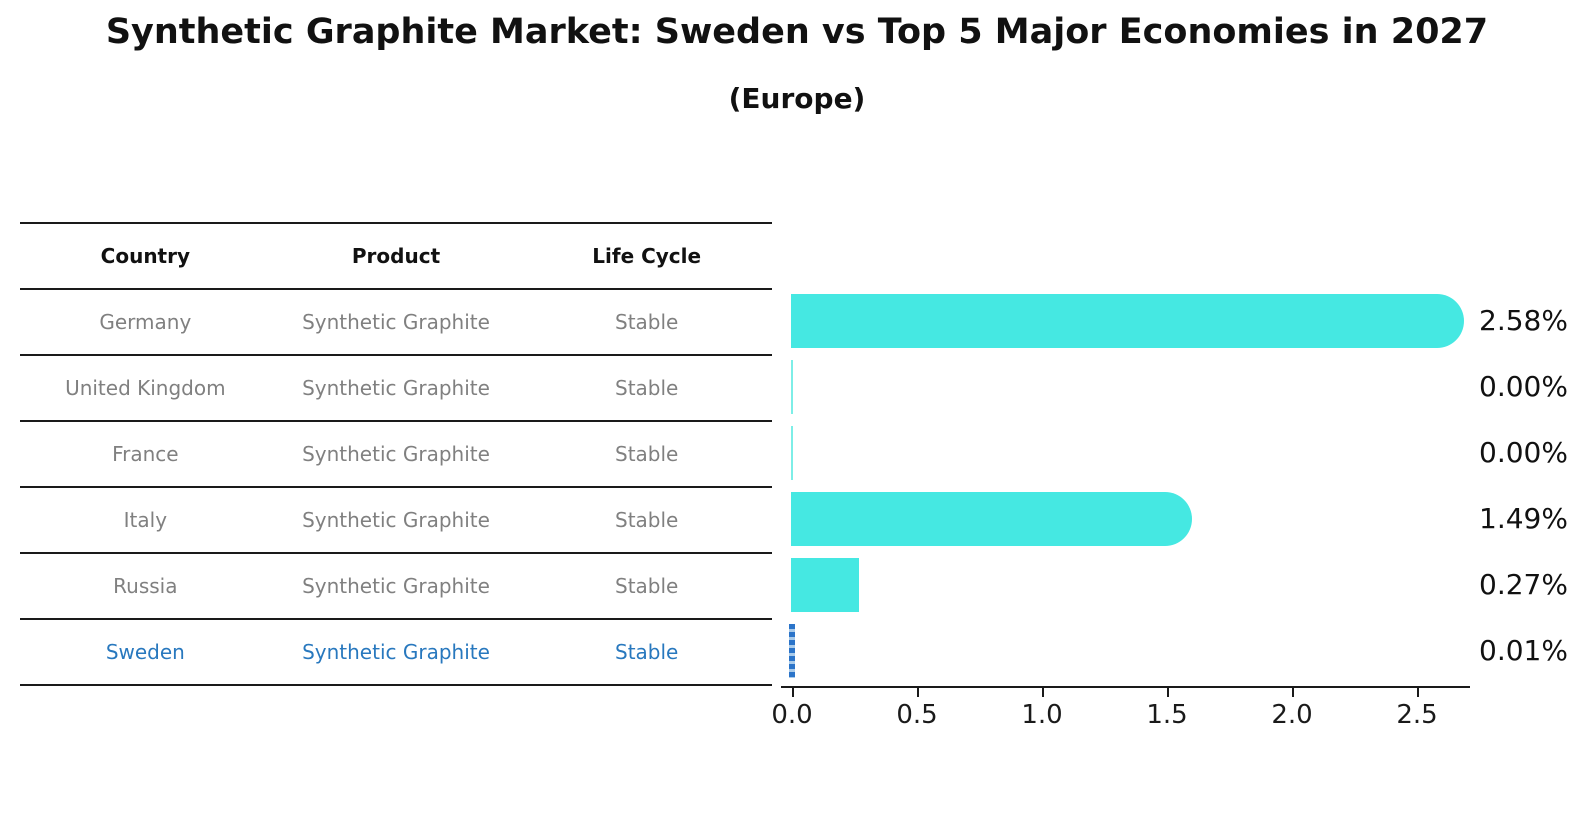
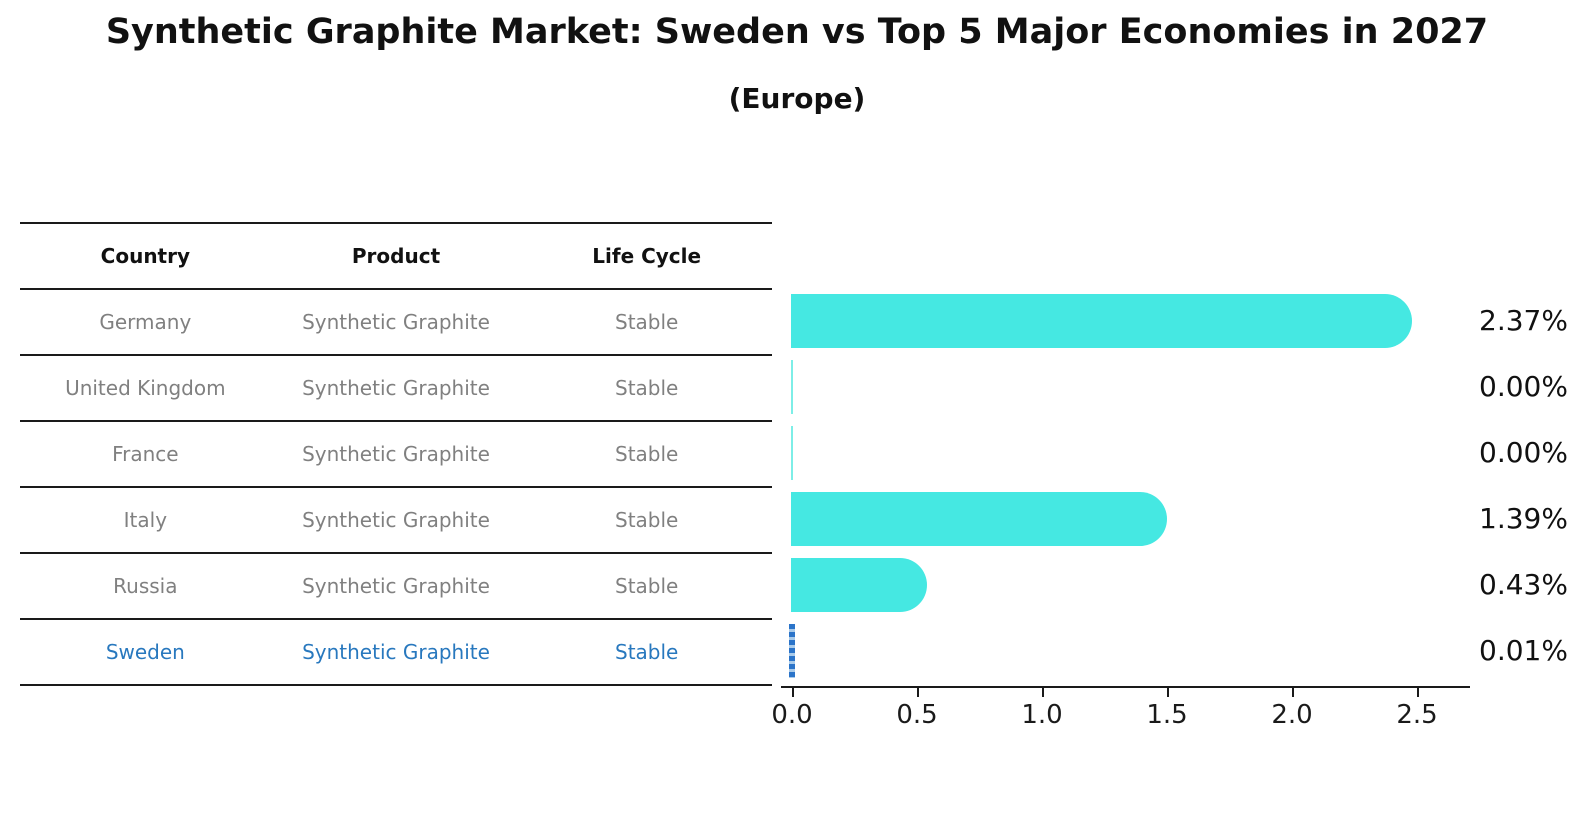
Germany: 2.58% -> 2.37%
Italy: 1.49% -> 1.39%
Russia: 0.27% -> 0.43%
